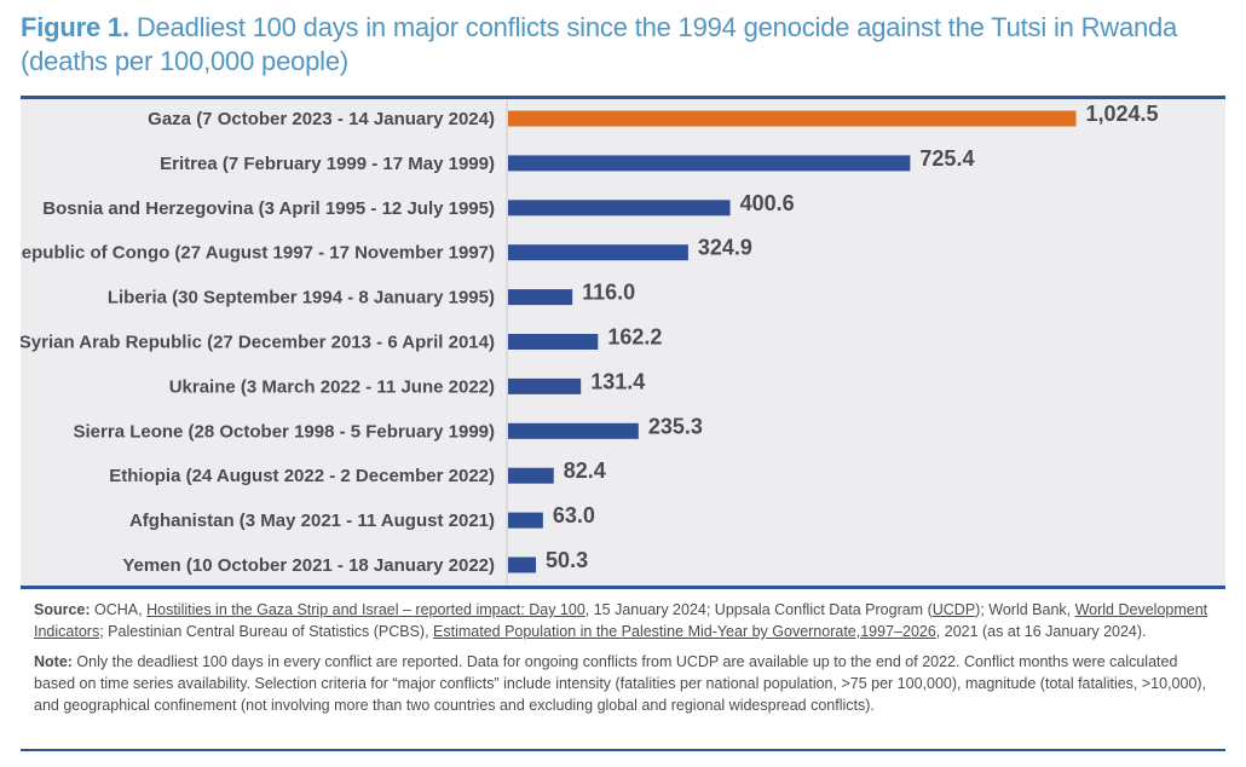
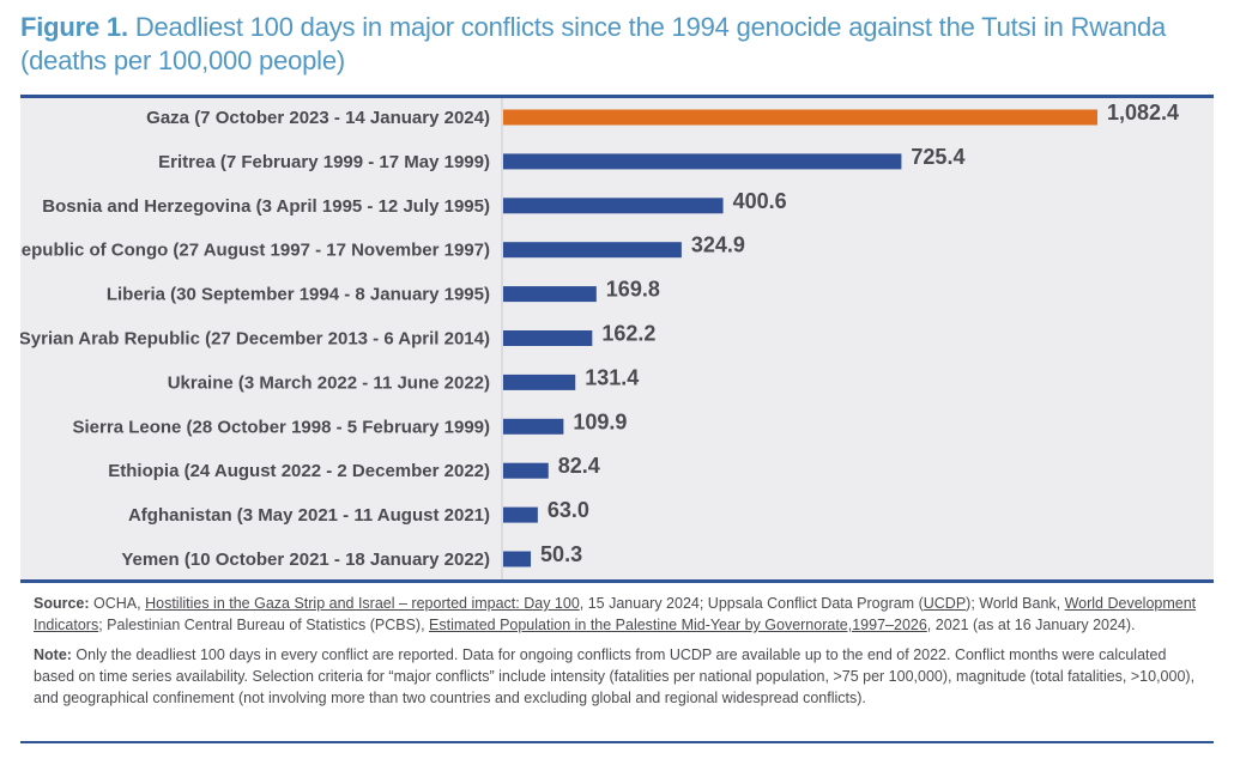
Gaza (7 October 2023 - 14 January 2024): 1,024.5 -> 1,082.4
Liberia (30 September 1994 - 8 January 1995): 116.0 -> 169.8
Sierra Leone (28 October 1998 - 5 February 1999): 235.3 -> 109.9
